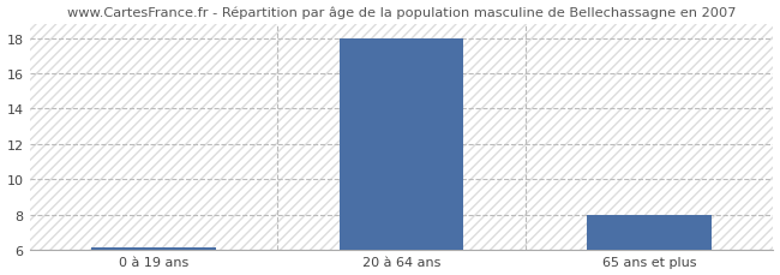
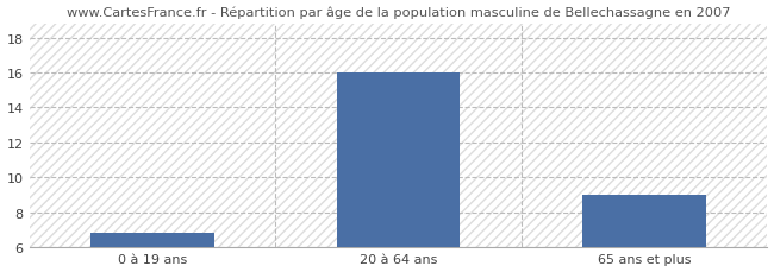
0 à 19 ans: 6.1 -> 6.8
20 à 64 ans: 18.0 -> 16.0
65 ans et plus: 8.0 -> 9.0
